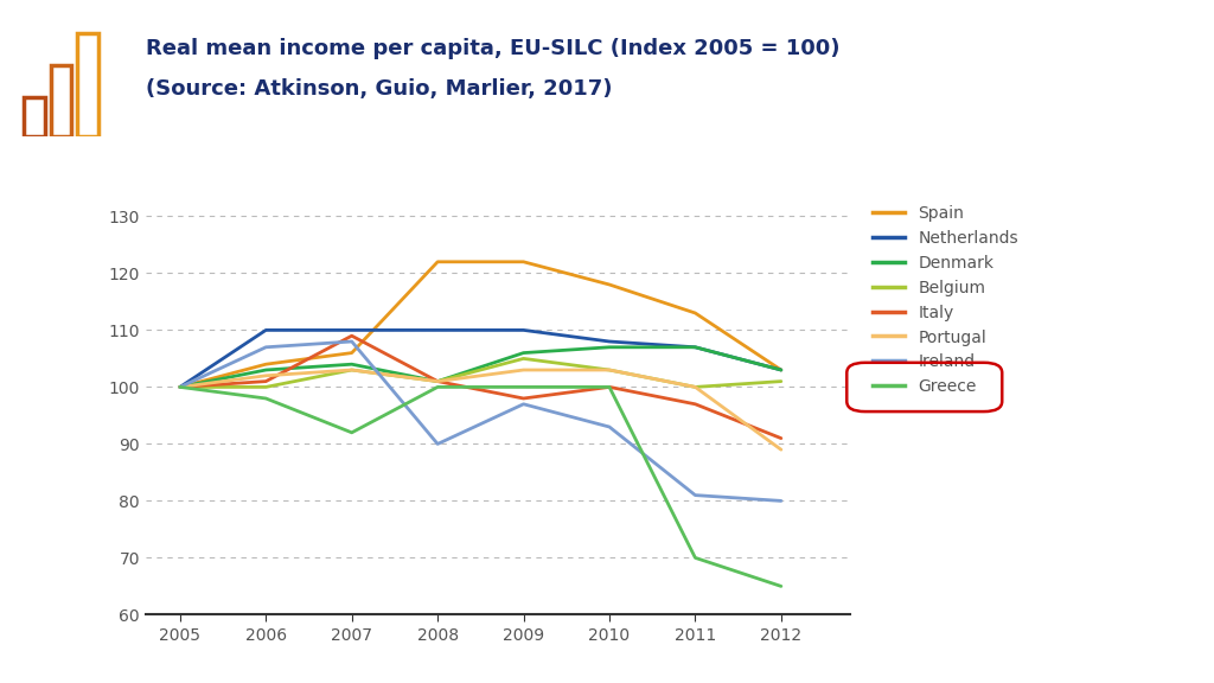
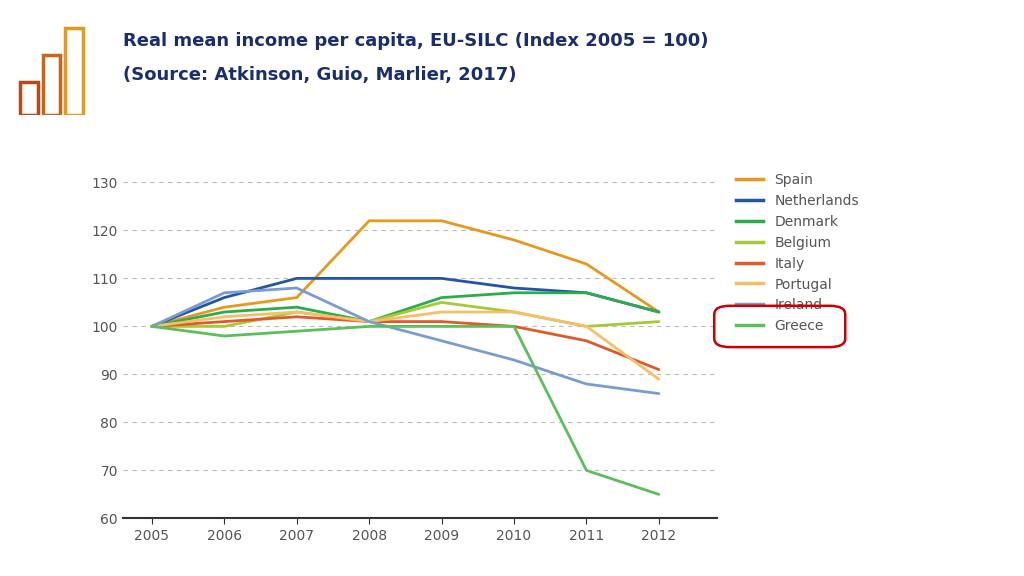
Netherlands/2006: 110 -> 106
Italy/2007: 109 -> 102
Greece/2007: 92 -> 99
Ireland/2008: 90 -> 101
Italy/2009: 98 -> 101
Ireland/2011: 81 -> 88
Ireland/2012: 80 -> 86
